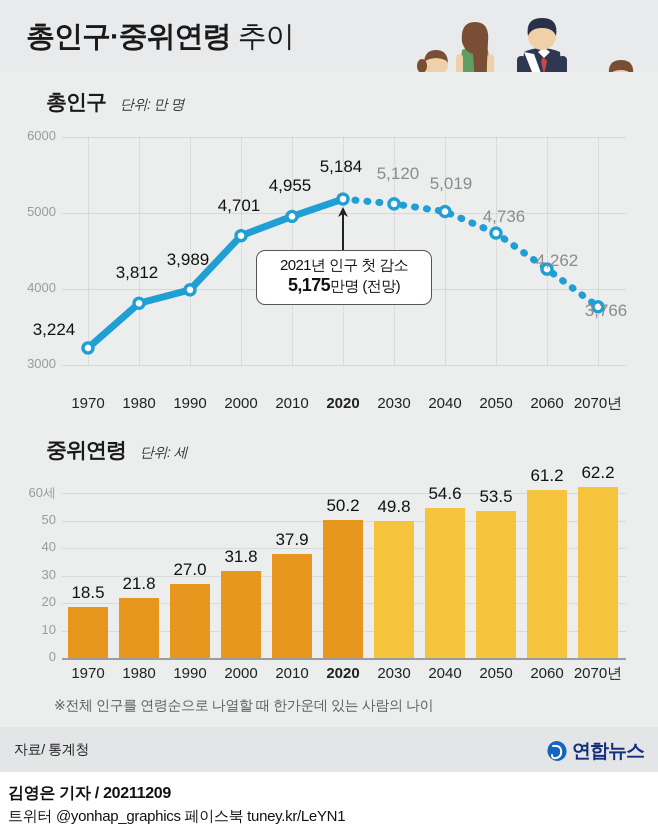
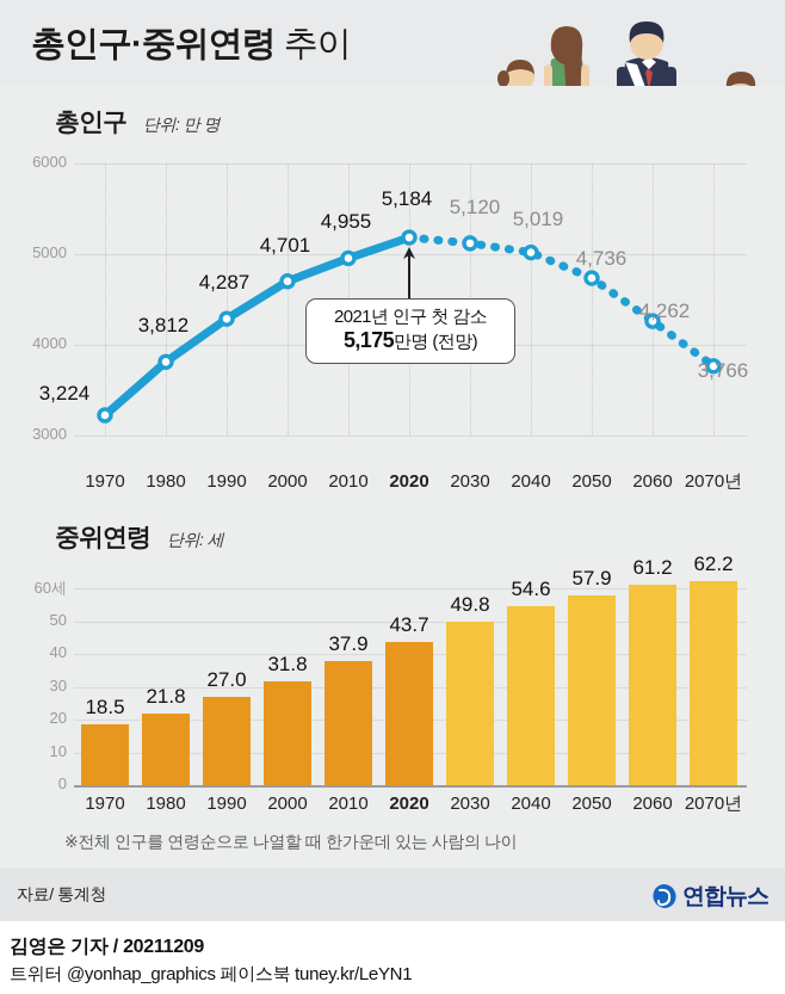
총인구/1990: 3,989 -> 4,287
중위연령/2020: 50.2 -> 43.7
중위연령/2050: 53.5 -> 57.9
